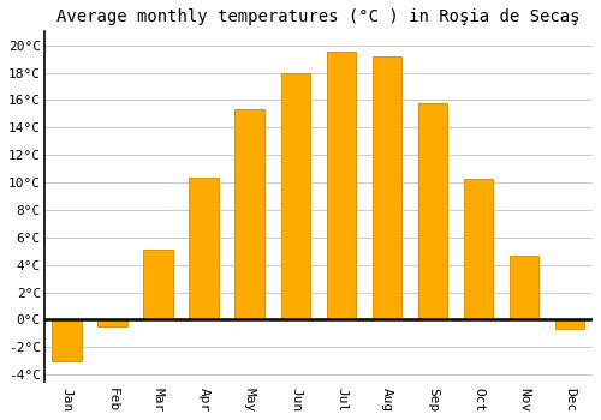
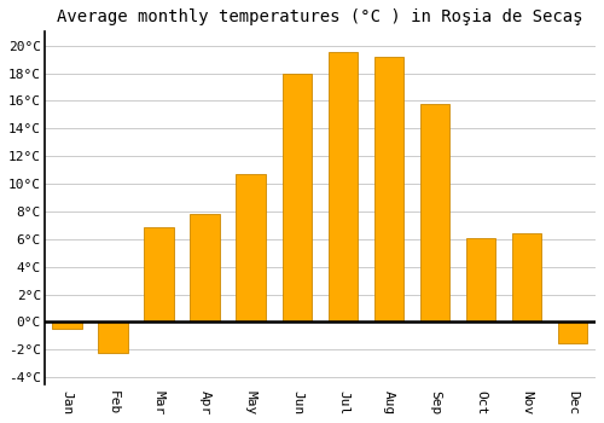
Jan: -3.0°C -> -0.5°C
Feb: -0.5°C -> -2.2°C
Mar: 5.1°C -> 6.9°C
Apr: 10.4°C -> 7.8°C
May: 15.3°C -> 10.7°C
Oct: 10.3°C -> 6.1°C
Nov: 4.7°C -> 6.4°C
Dec: -0.7°C -> -1.5°C
